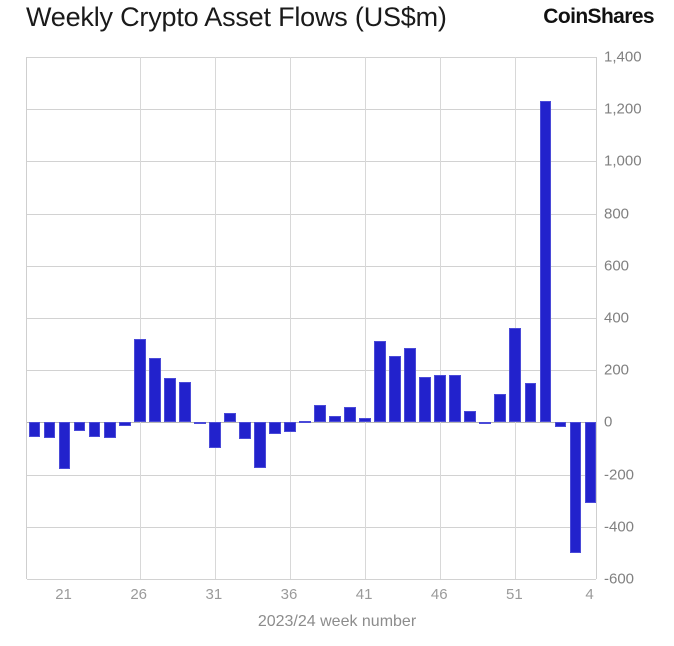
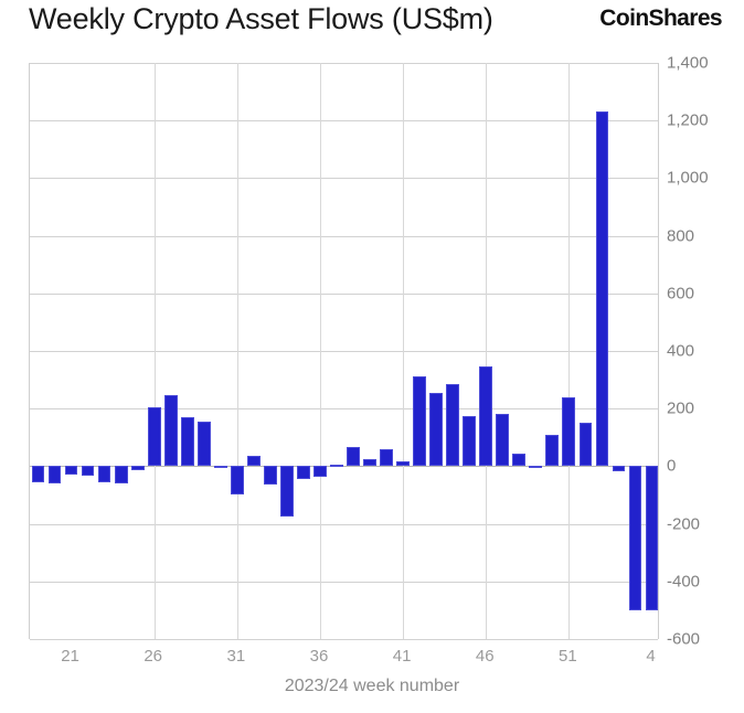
21: -180 -> -30
26: 320 -> 200
46: 180 -> 340
51: 360 -> 240
4: -310 -> -500
